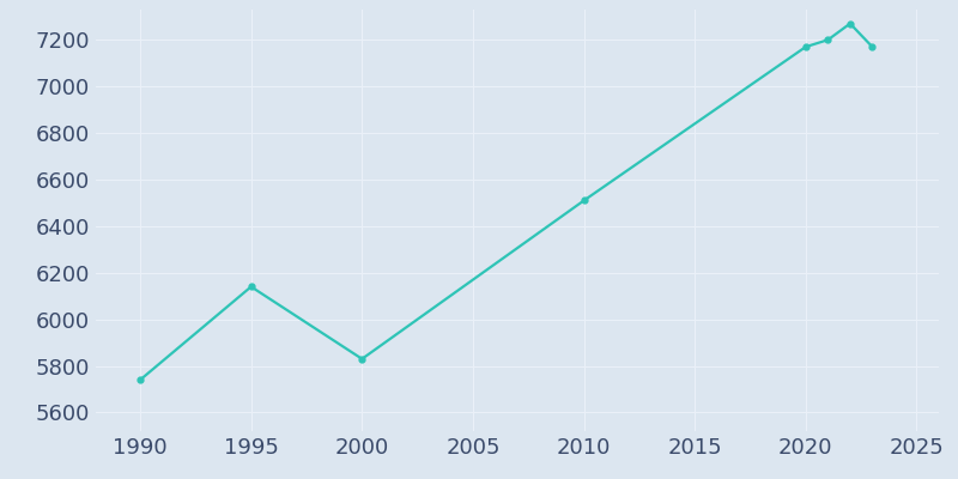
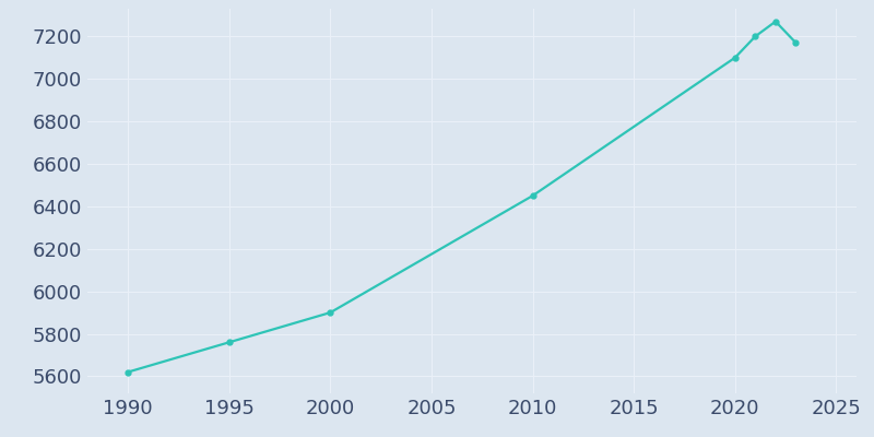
1990: 5740 -> 5620
1995: 6140 -> 5760
2000: 5830 -> 5900
2010: 6510 -> 6450
2020: 7170 -> 7100
